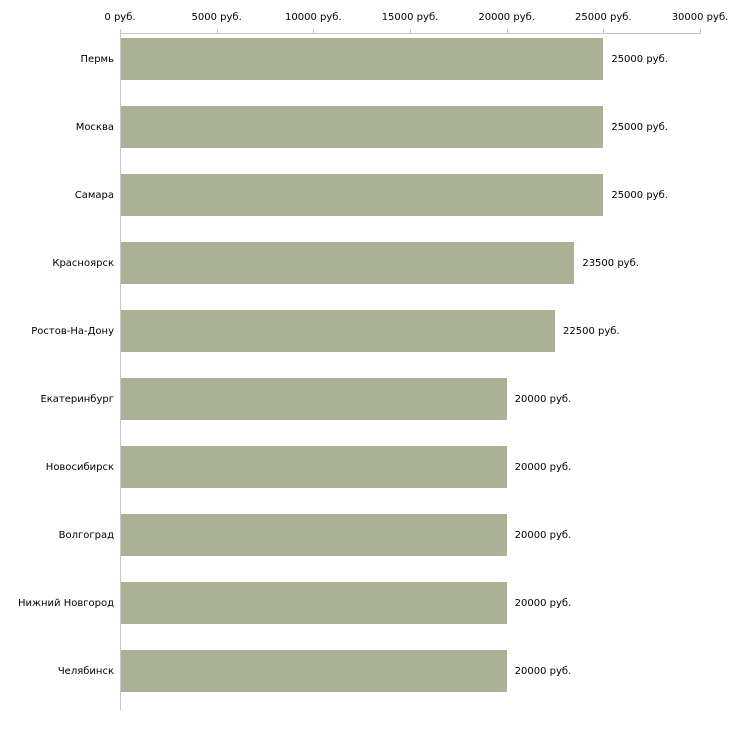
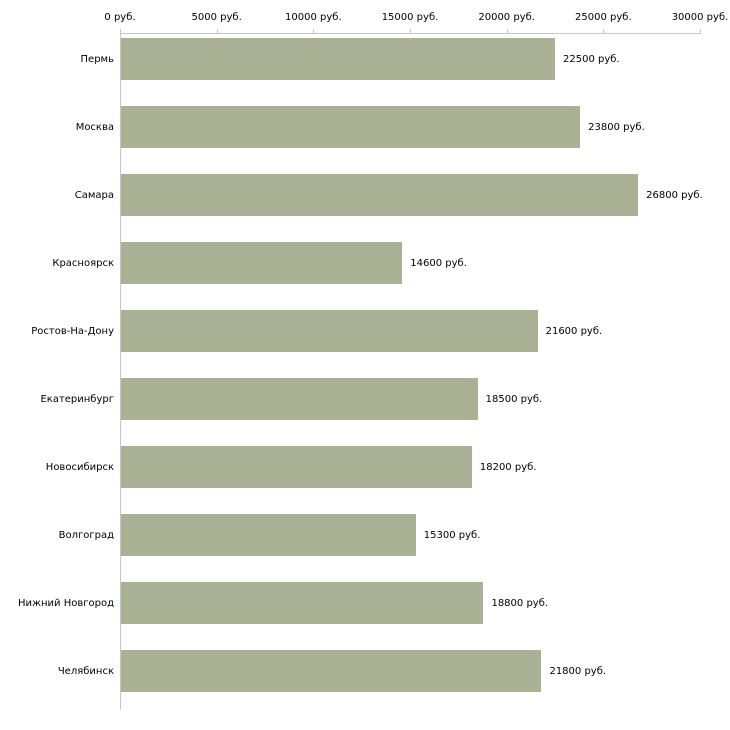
Пермь: 25000 -> 22500
Москва: 25000 -> 23800
Самара: 25000 -> 26800
Красноярск: 23500 -> 14600
Ростов-На-Дону: 22500 -> 21600
Екатеринбург: 20000 -> 18500
Новосибирск: 20000 -> 18200
Волгоград: 20000 -> 15300
Нижний Новгород: 20000 -> 18800
Челябинск: 20000 -> 21800
